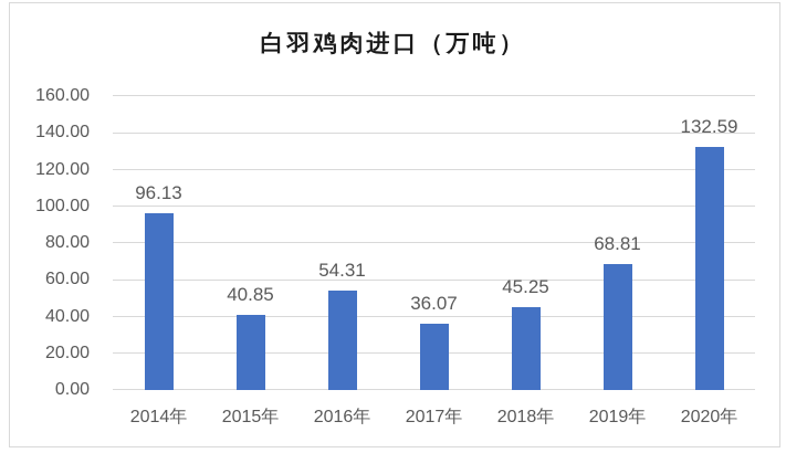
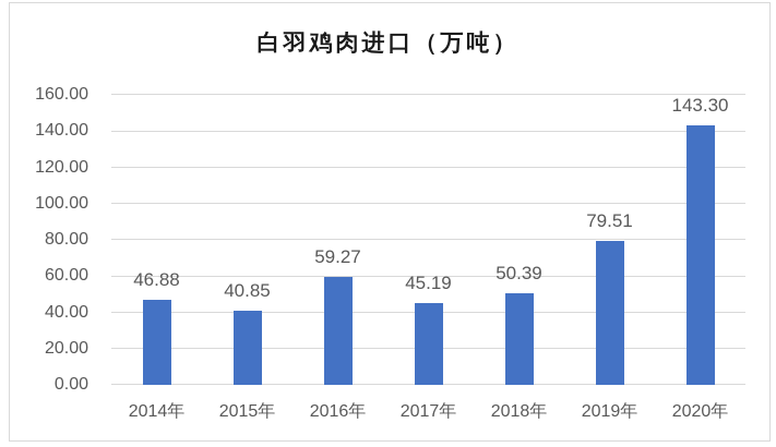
2014年: 96.13 -> 46.88
2016年: 54.31 -> 59.27
2017年: 36.07 -> 45.19
2018年: 45.25 -> 50.39
2019年: 68.81 -> 79.51
2020年: 132.59 -> 143.30
